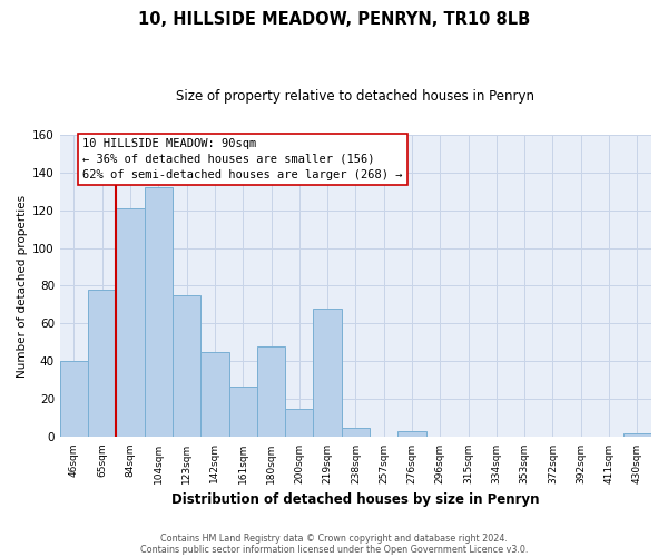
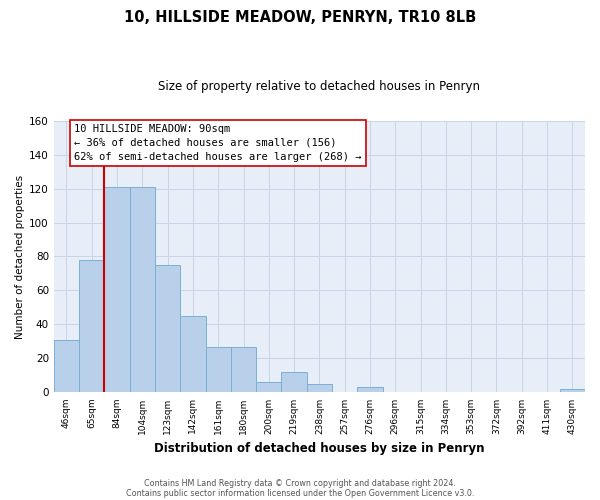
46sqm: 40 -> 31
104sqm: 132 -> 121
180sqm: 48 -> 27
200sqm: 15 -> 6
219sqm: 68 -> 12
